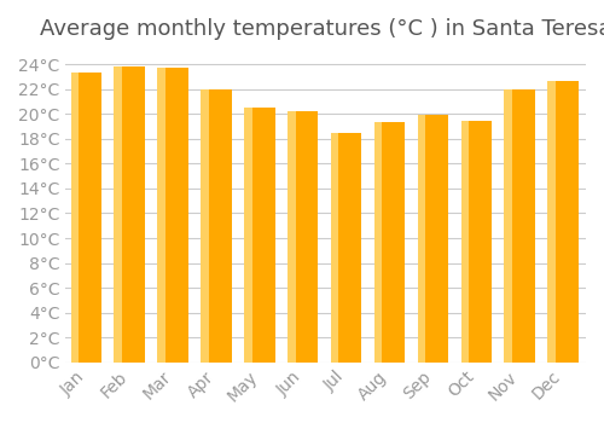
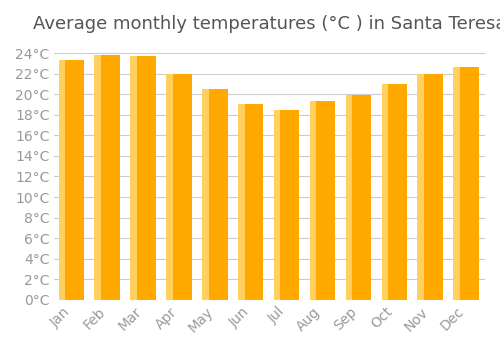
Jun: 20.2°C -> 19.1°C
Oct: 19.4°C -> 21.0°C
